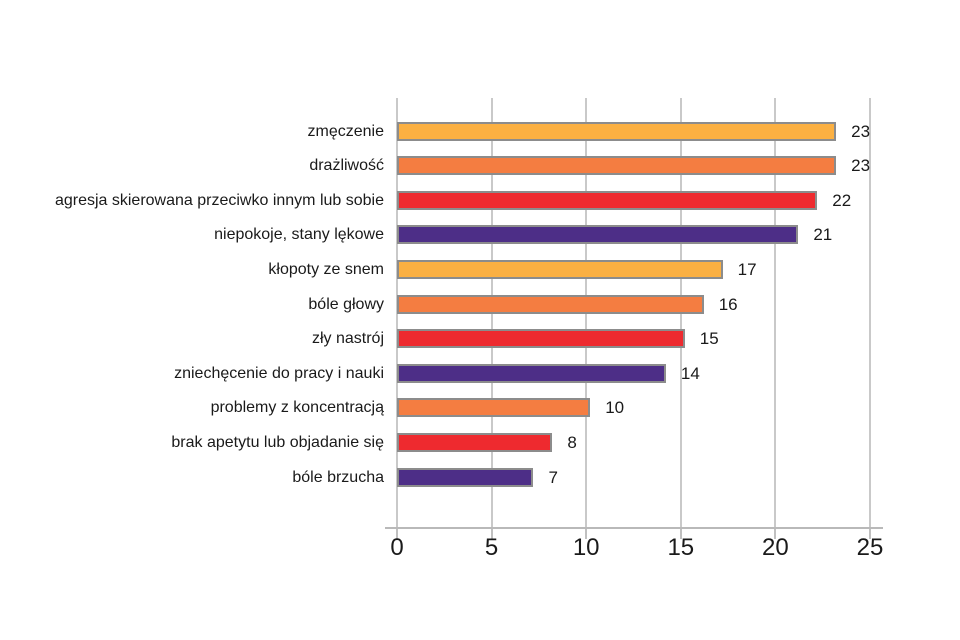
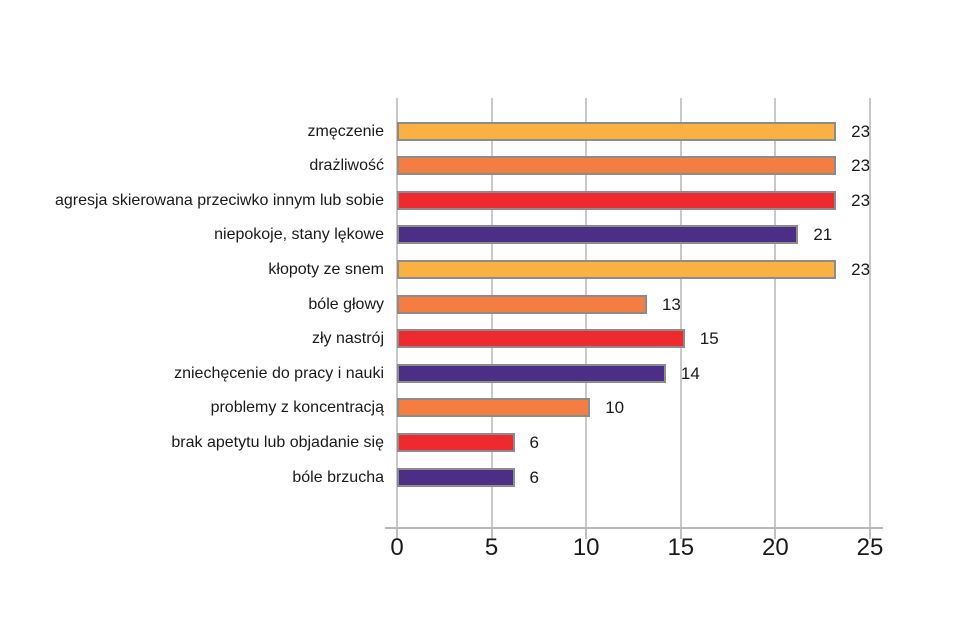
agresja skierowana przeciwko innym lub sobie: 22 -> 23
kłopoty ze snem: 17 -> 23
bóle głowy: 16 -> 13
brak apetytu lub objadanie się: 8 -> 6
bóle brzucha: 7 -> 6
